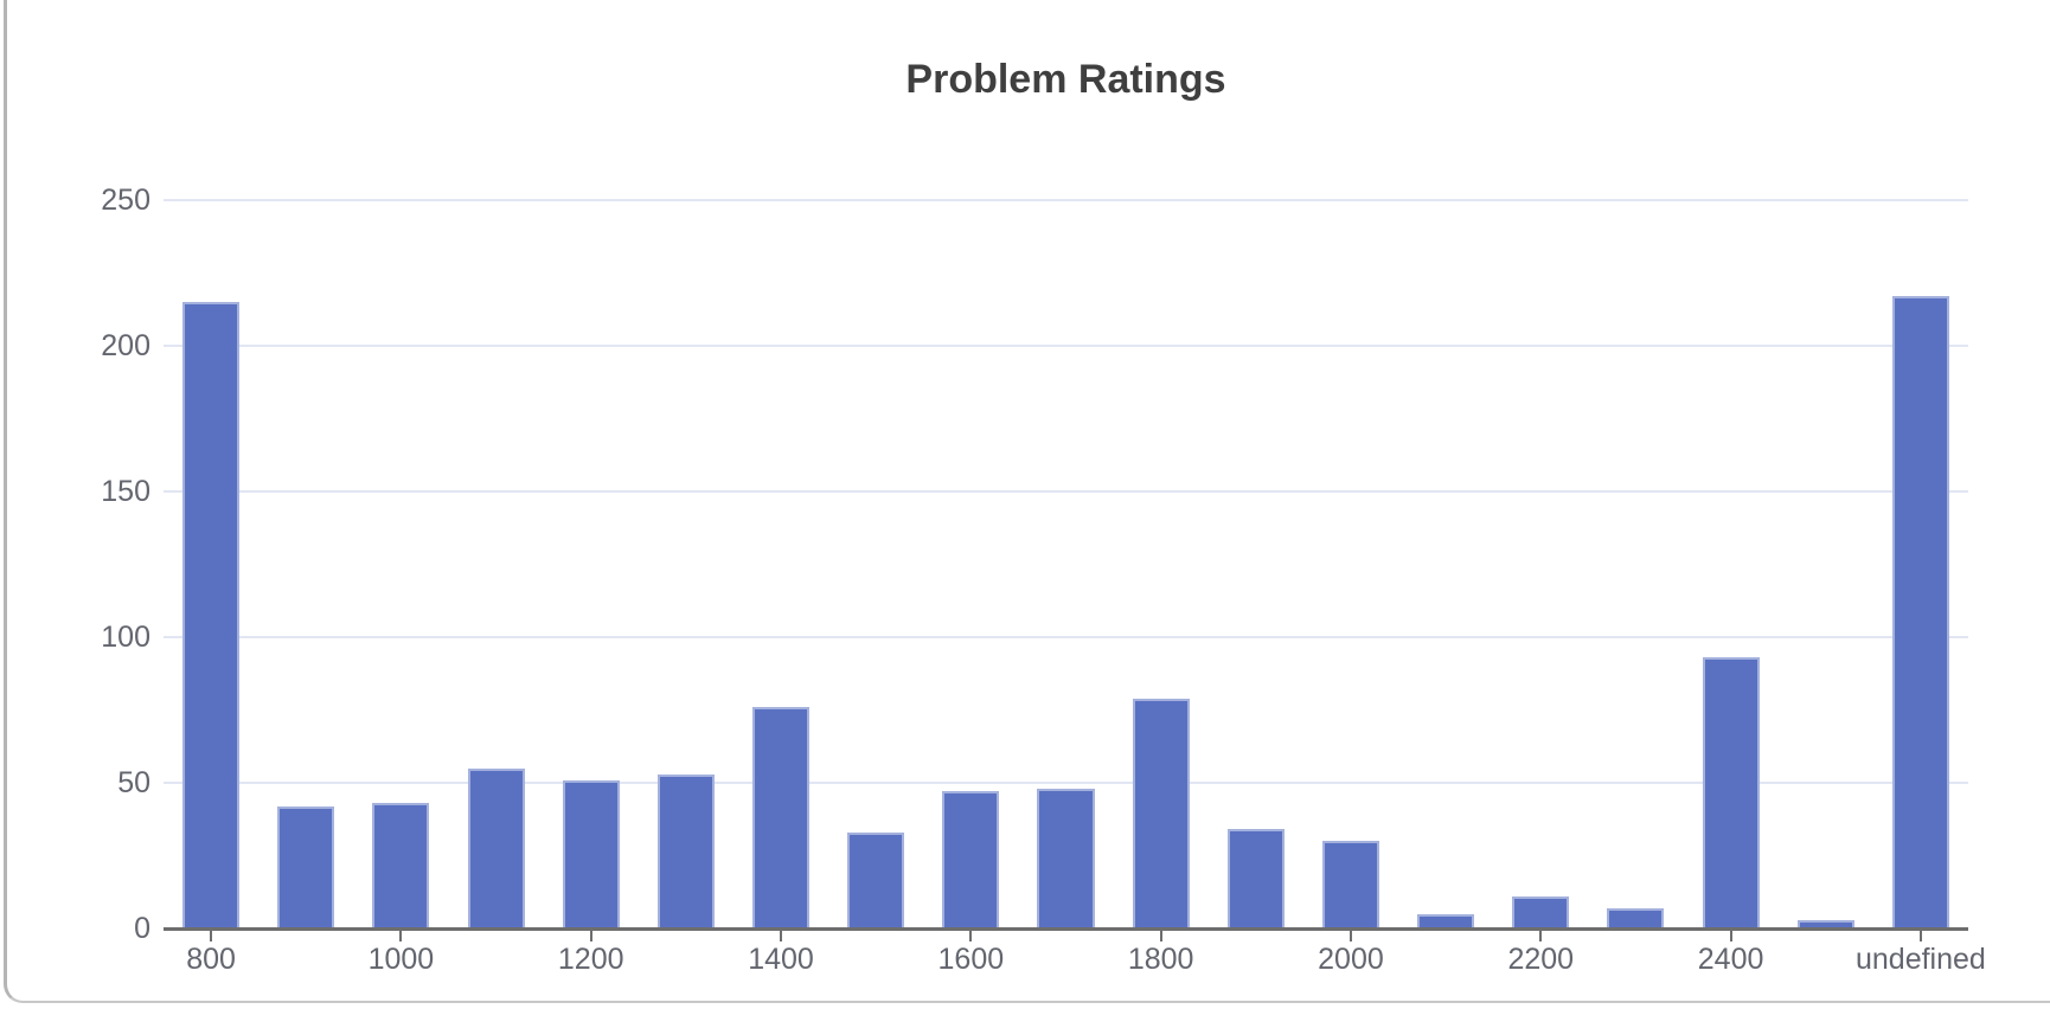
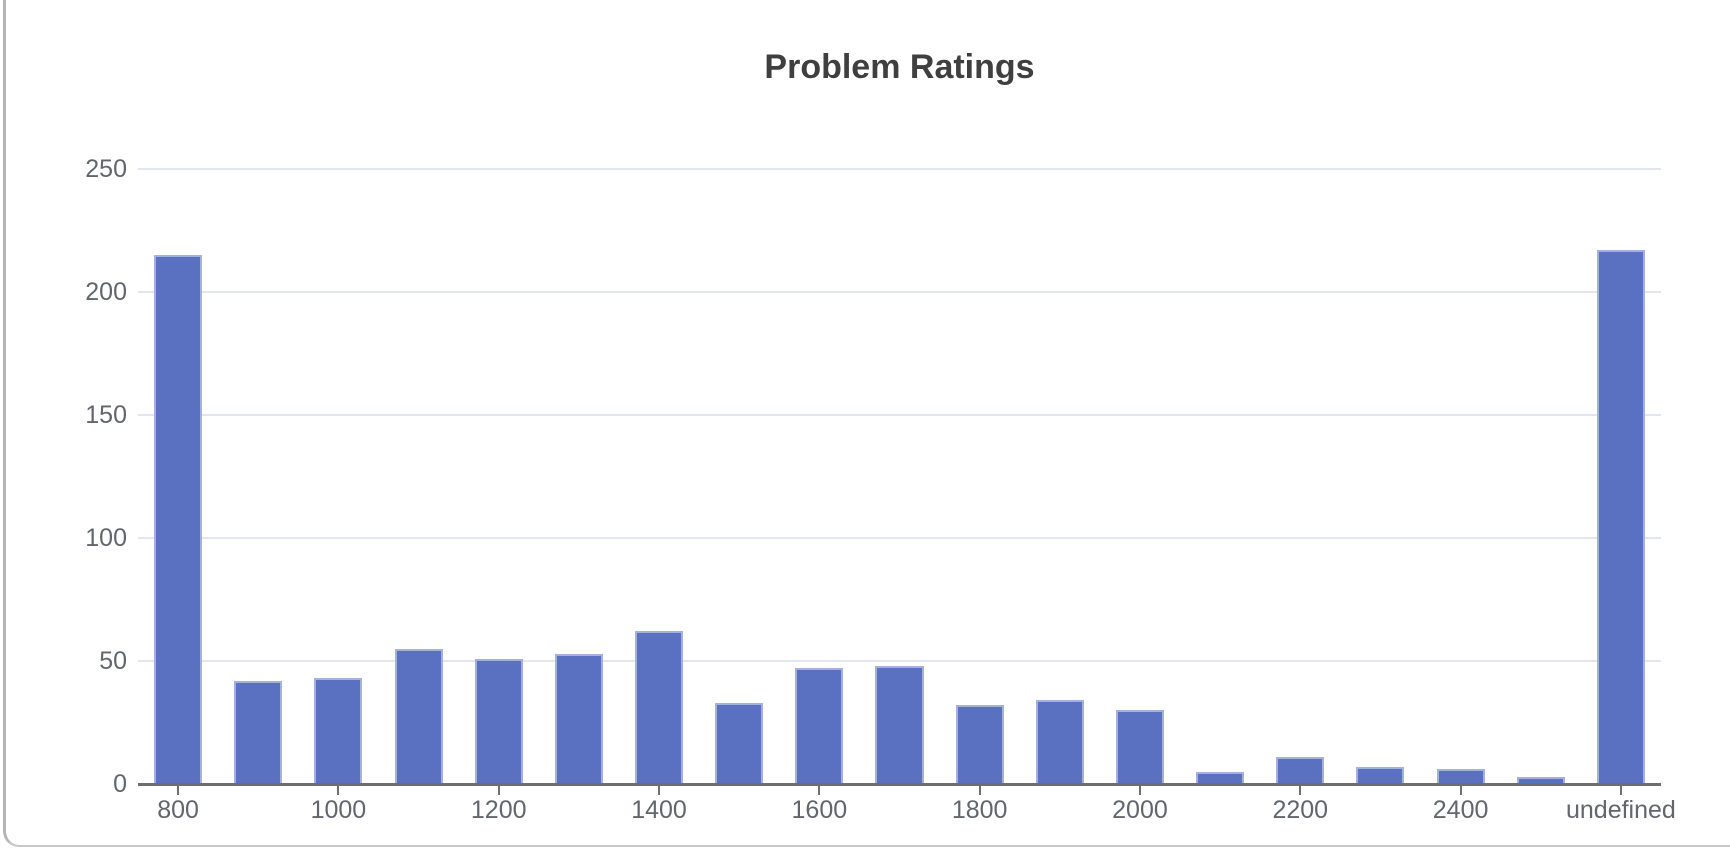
1400: 76 -> 62
1800: 79 -> 32
2400: 93 -> 6
